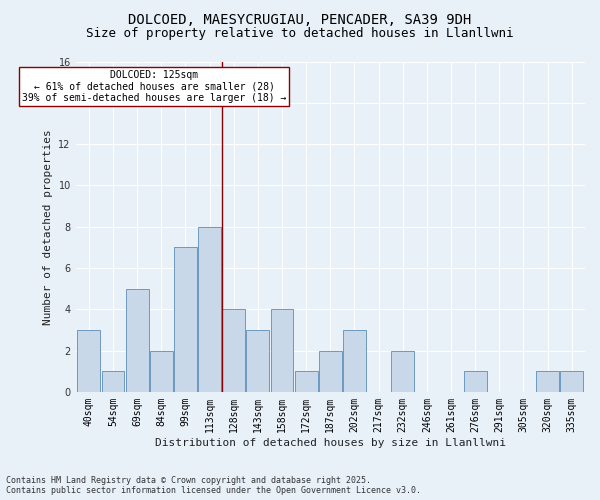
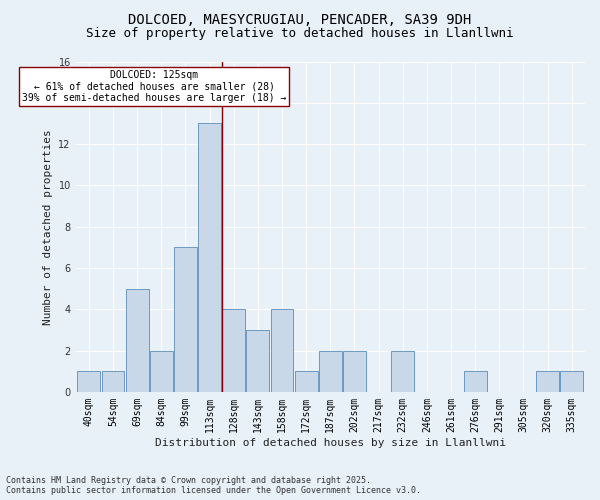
40sqm: 3 -> 1
113sqm: 8 -> 13
202sqm: 3 -> 2
